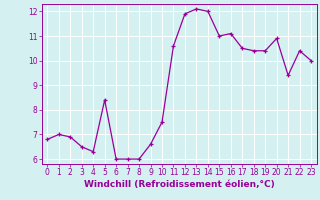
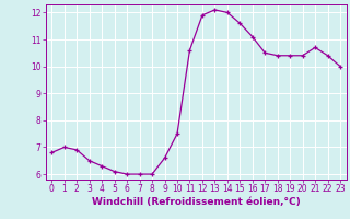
5: 8.4 -> 6.1
15: 11.0 -> 11.6
20: 10.9 -> 10.4
21: 9.4 -> 10.7
